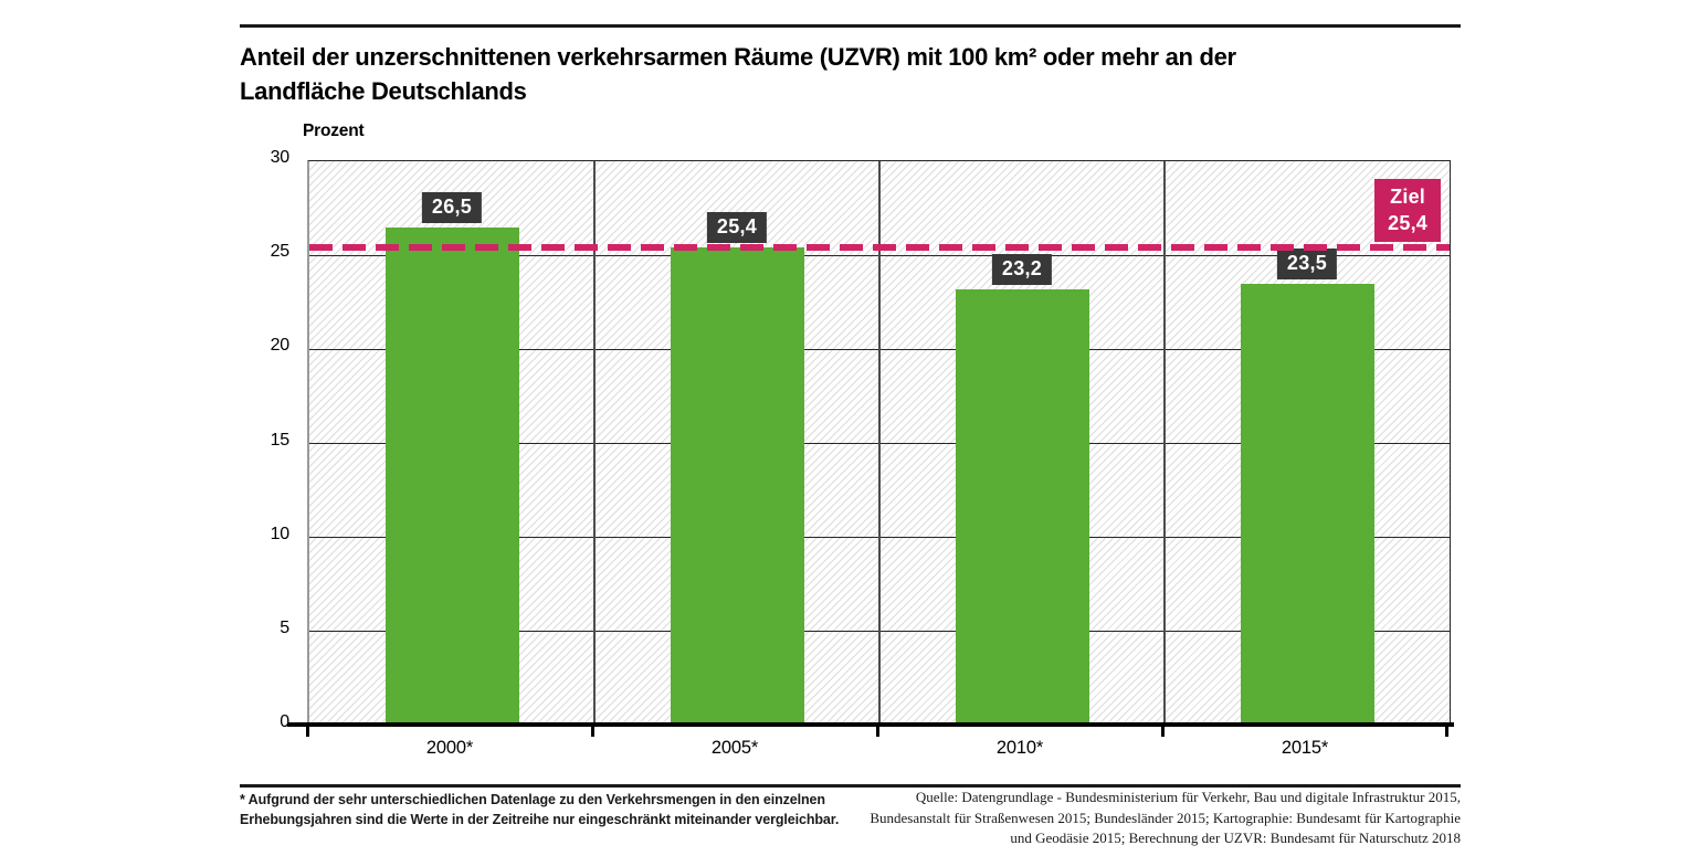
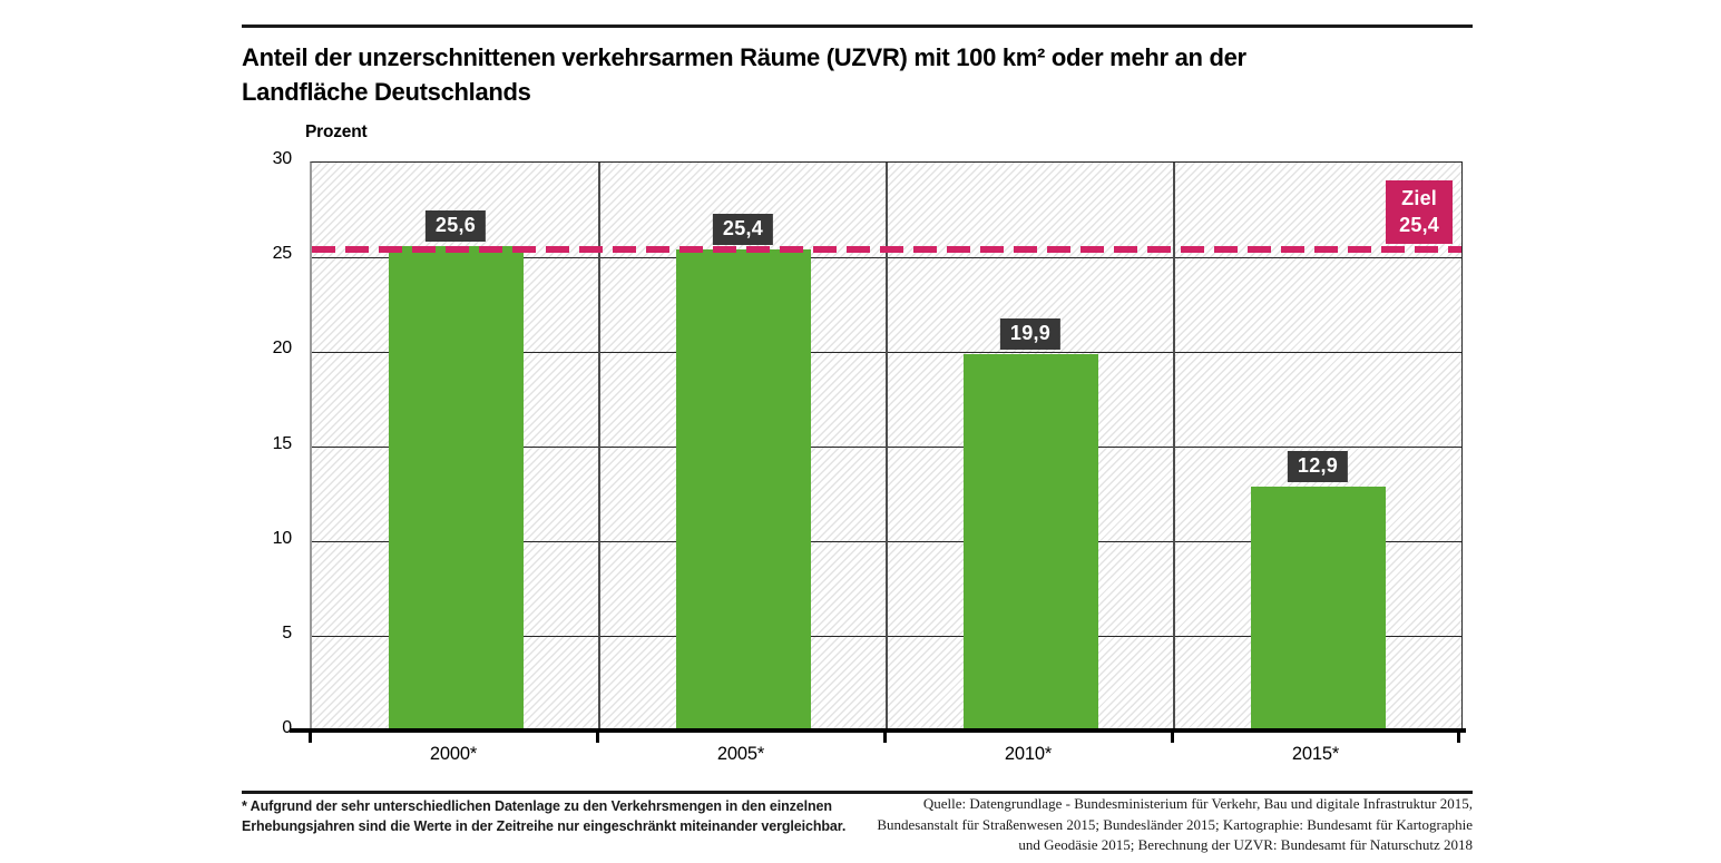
2000*: 26,5 -> 25,6
2010*: 23,2 -> 19,9
2015*: 23,5 -> 12,9
